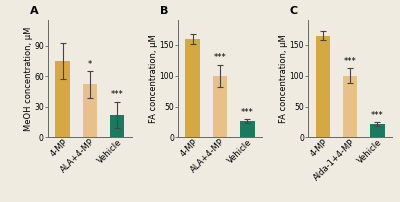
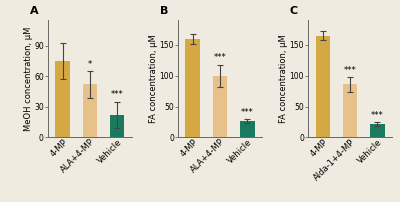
Alda-1+4-MP: 100 -> 86
